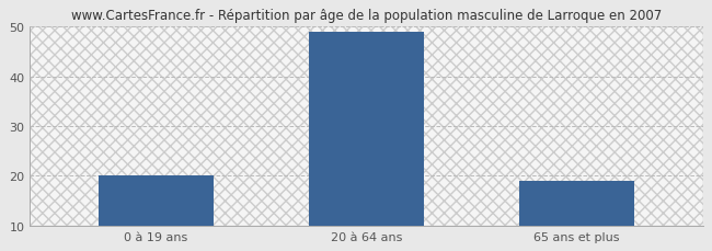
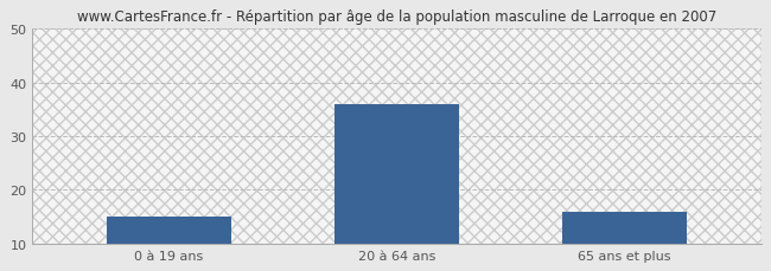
0 à 19 ans: 20 -> 15
20 à 64 ans: 49 -> 36
65 ans et plus: 19 -> 16
